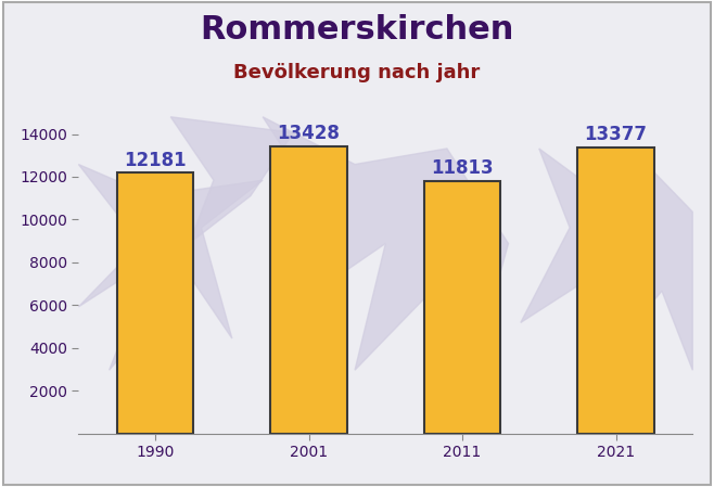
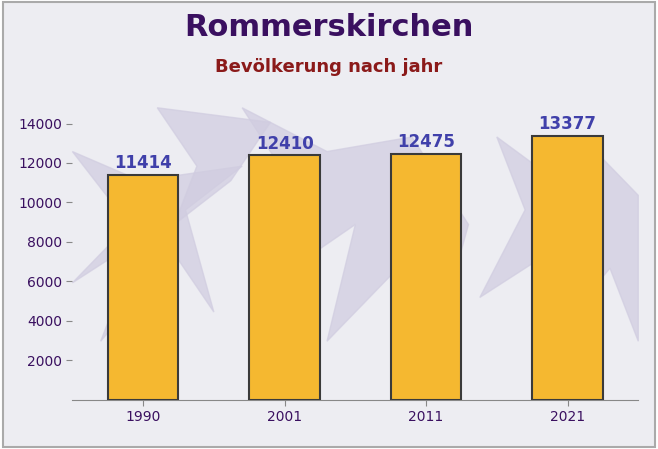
1990: 12181 -> 11414
2001: 13428 -> 12410
2011: 11813 -> 12475
